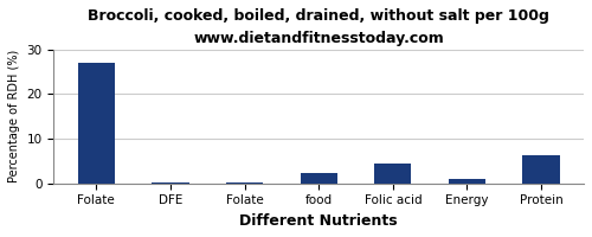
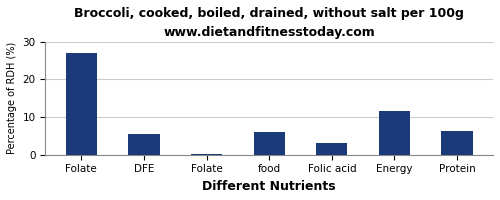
DFE: 0.2 -> 5.5
food: 2.3 -> 6.0
Folic acid: 4.5 -> 3.0
Energy: 1.0 -> 11.5
